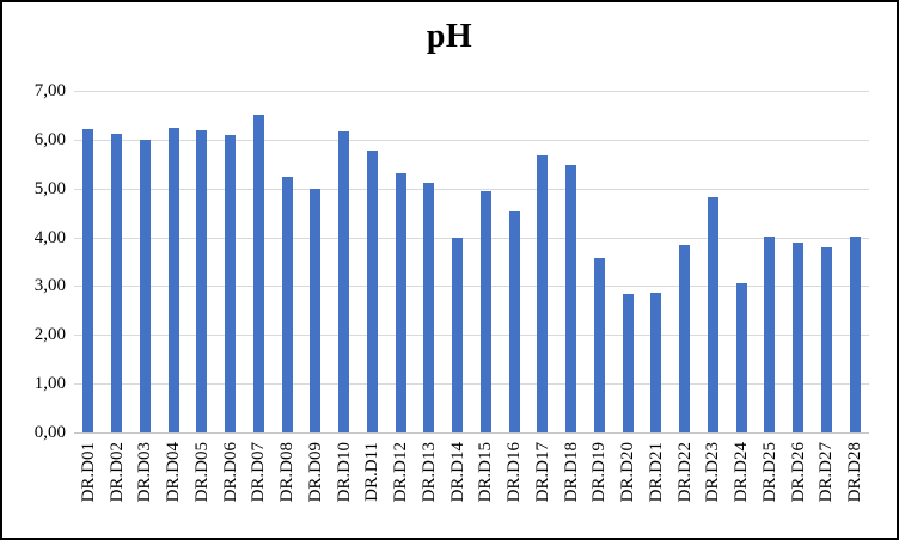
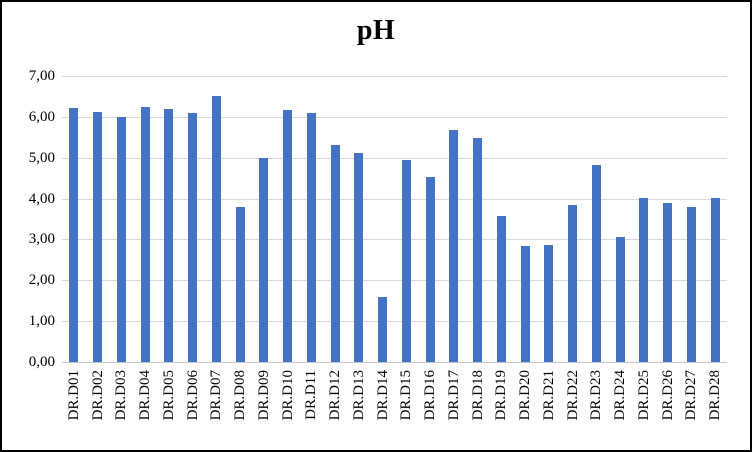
DR.D08: 5,2 -> 3,8
DR.D11: 5,8 -> 6,1
DR.D14: 4,0 -> 1,6
